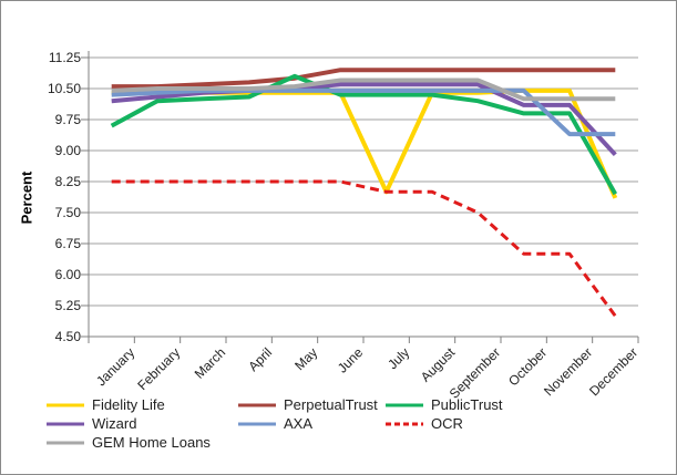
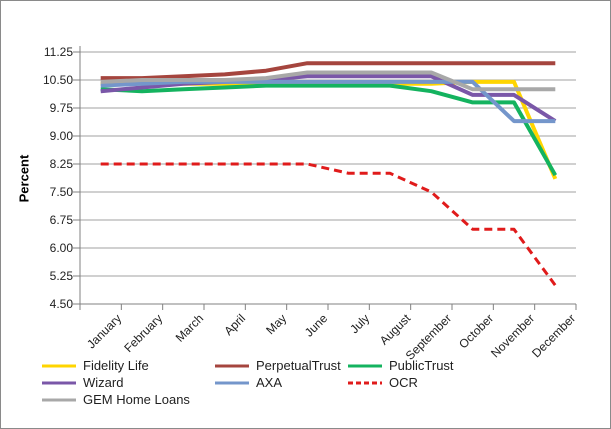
PublicTrust/January: 9.6 -> 10.2
PublicTrust/May: 10.8 -> 10.3
Fidelity Life/July: 8.0 -> 10.4
Wizard/December: 8.9 -> 9.4
